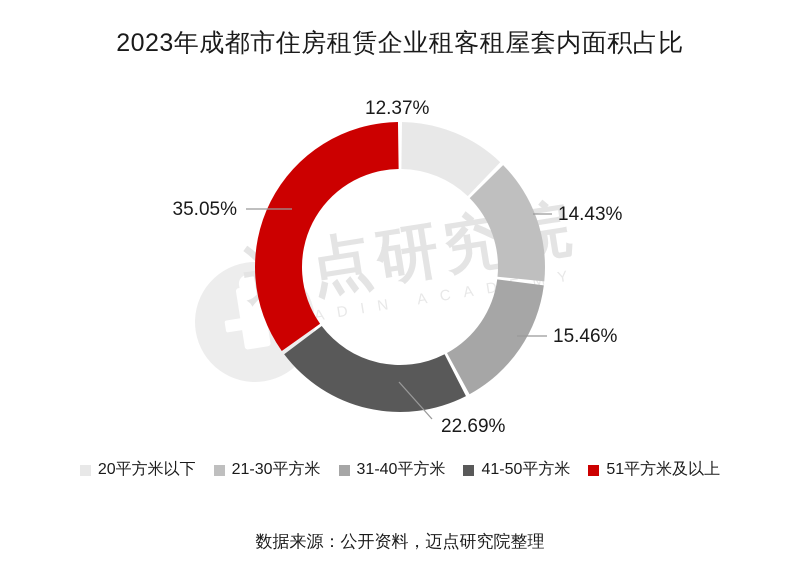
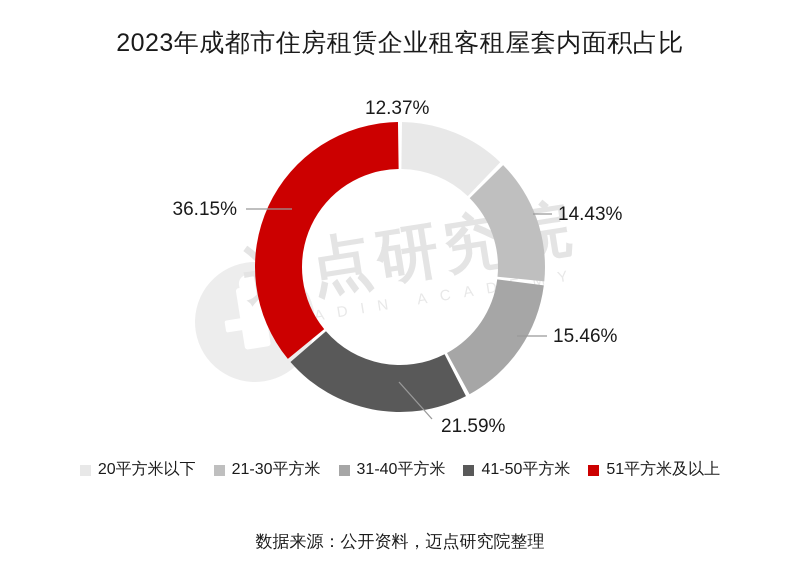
41-50平方米: 22.69% -> 21.59%
51平方米及以上: 35.05% -> 36.15%
